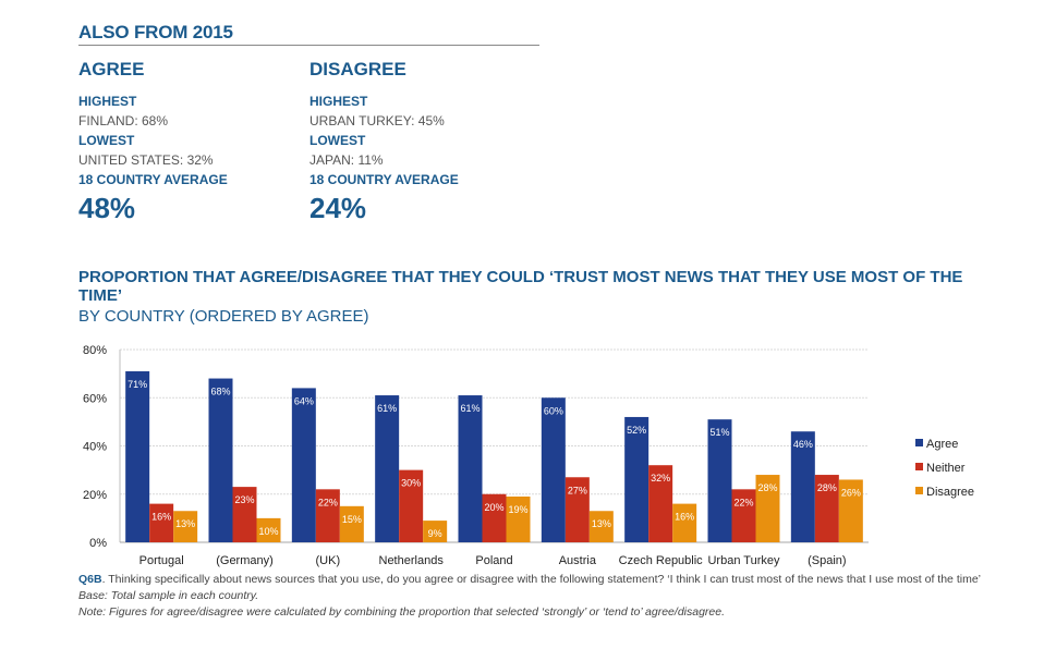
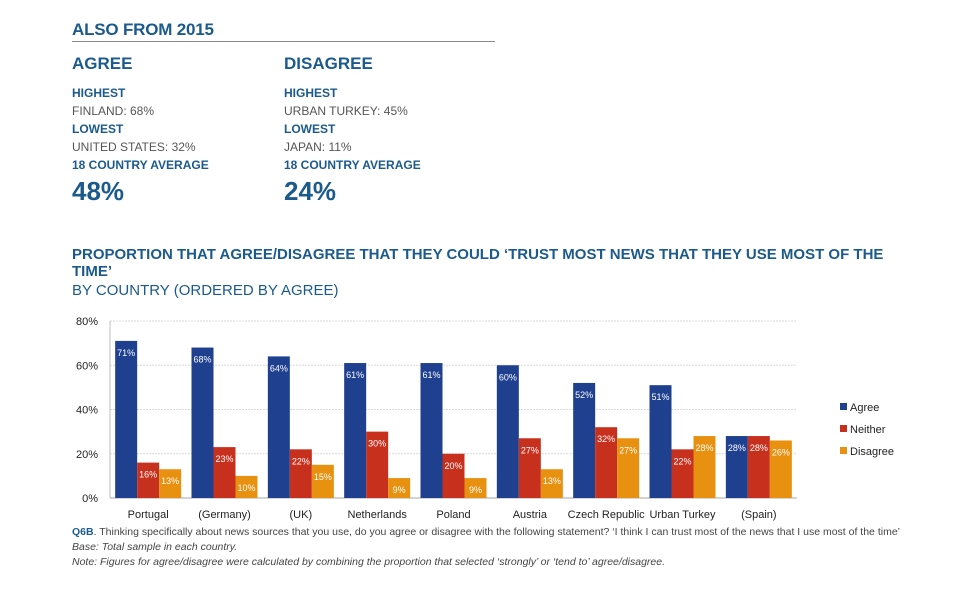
Disagree/Poland: 19% -> 9%
Disagree/Czech Republic: 16% -> 27%
Agree/(Spain): 46% -> 28%
